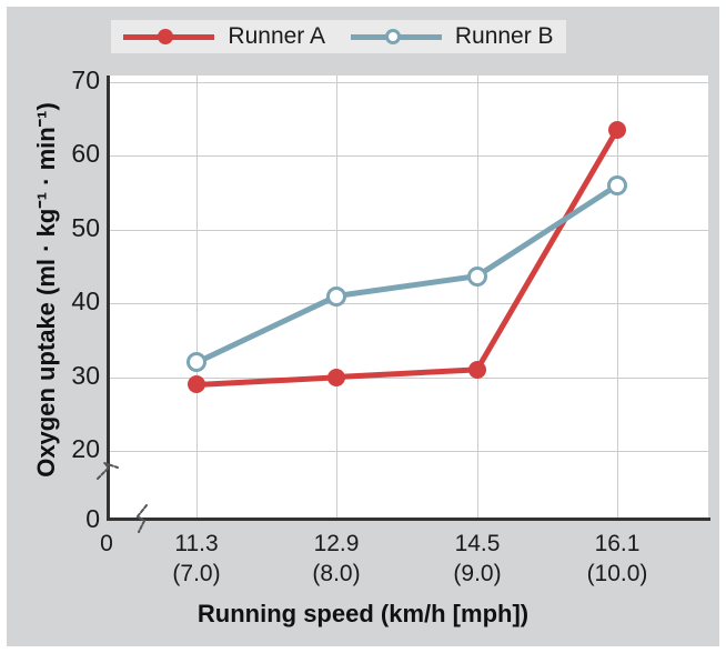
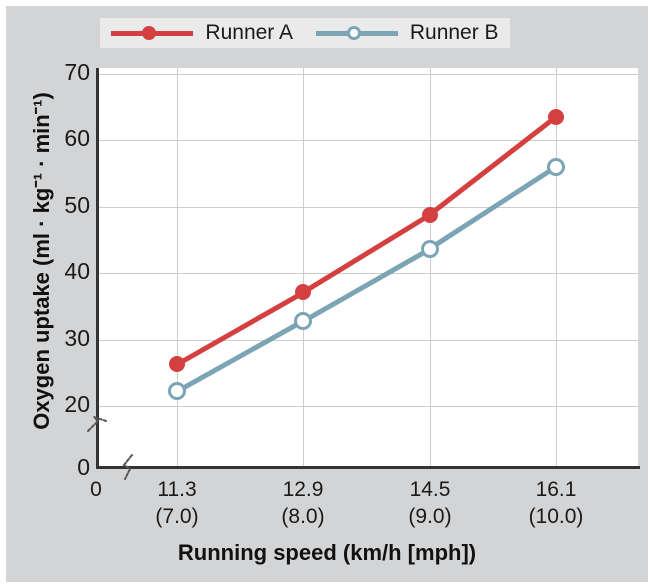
Runner A/11.3 (7.0): 29 -> 26
Runner B/11.3 (7.0): 32 -> 22
Runner A/12.9 (8.0): 30 -> 37
Runner B/12.9 (8.0): 41 -> 33
Runner A/14.5 (9.0): 31 -> 49
